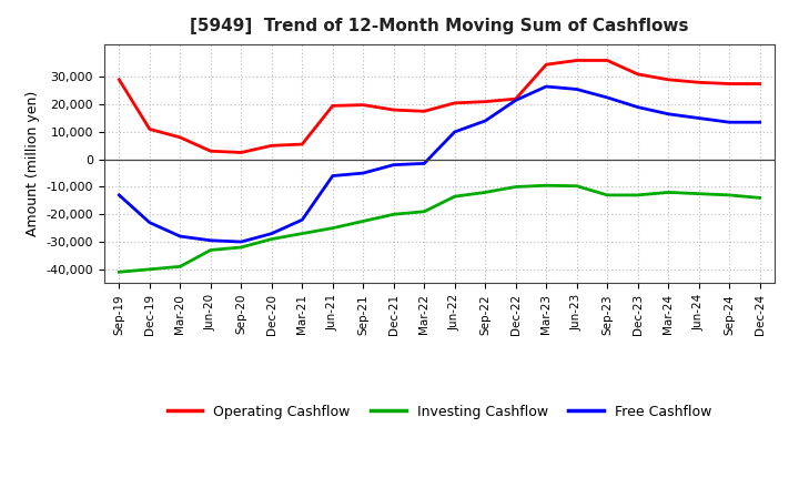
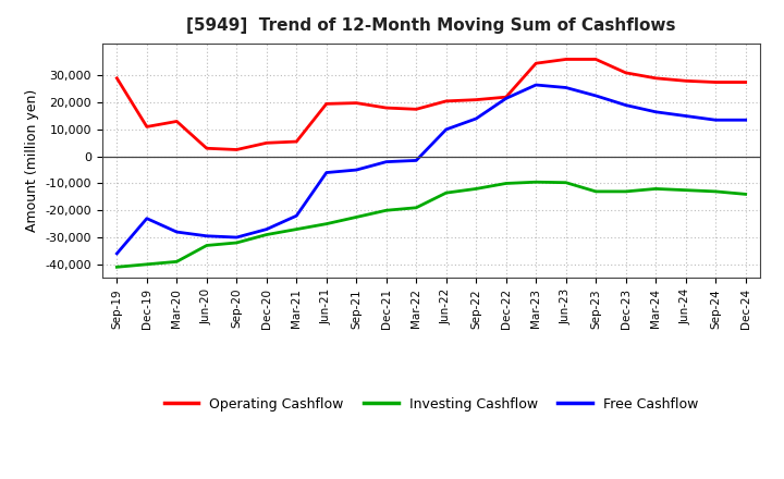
Free Cashflow/Sep-19: -13,000 -> -36,000
Operating Cashflow/Mar-20: 8,000 -> 13,000
